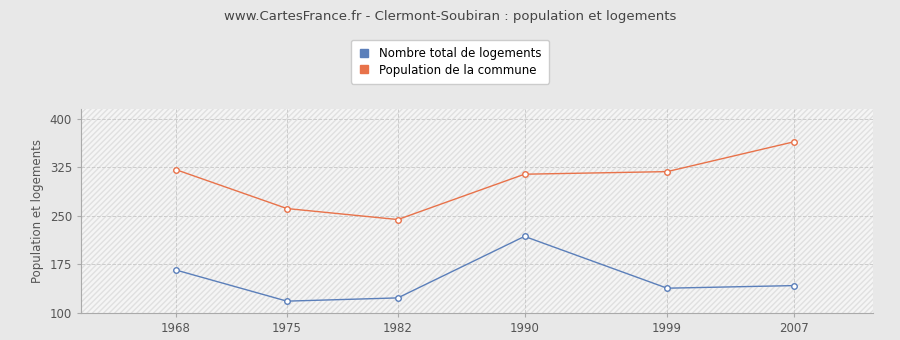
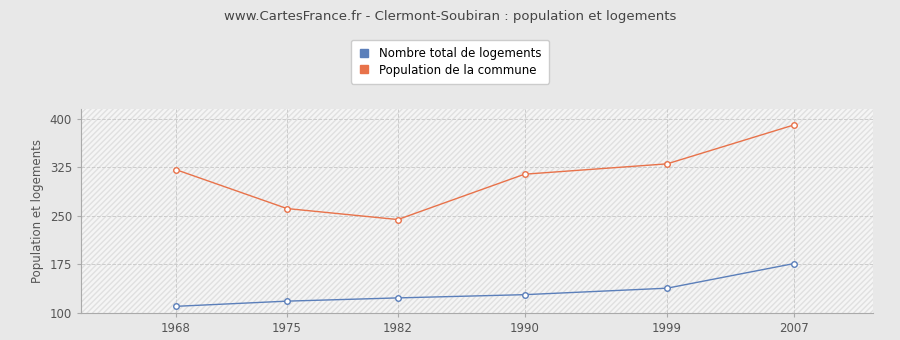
Nombre total de logements/1968: 166 -> 110
Nombre total de logements/1990: 218 -> 128
Population de la commune/1999: 318 -> 330
Nombre total de logements/2007: 142 -> 176
Population de la commune/2007: 364 -> 390
